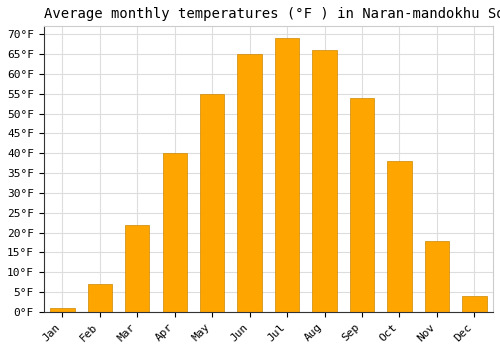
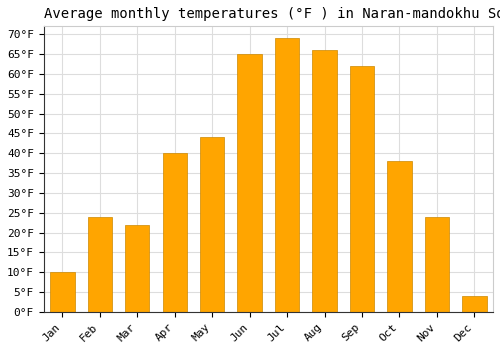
Jan: 1°F -> 10°F
Feb: 7°F -> 24°F
May: 55°F -> 44°F
Sep: 54°F -> 62°F
Nov: 18°F -> 24°F
